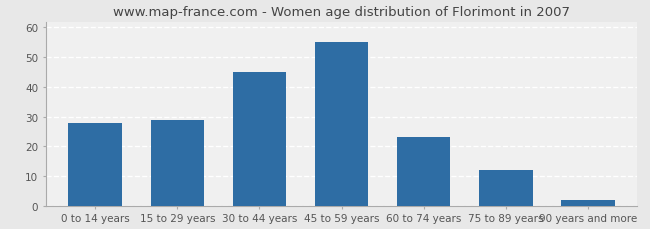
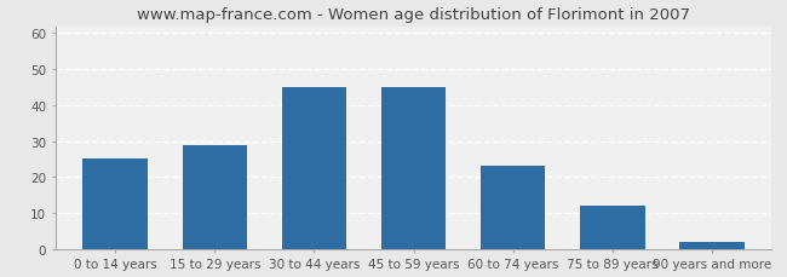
0 to 14 years: 28 -> 25
45 to 59 years: 55 -> 45
